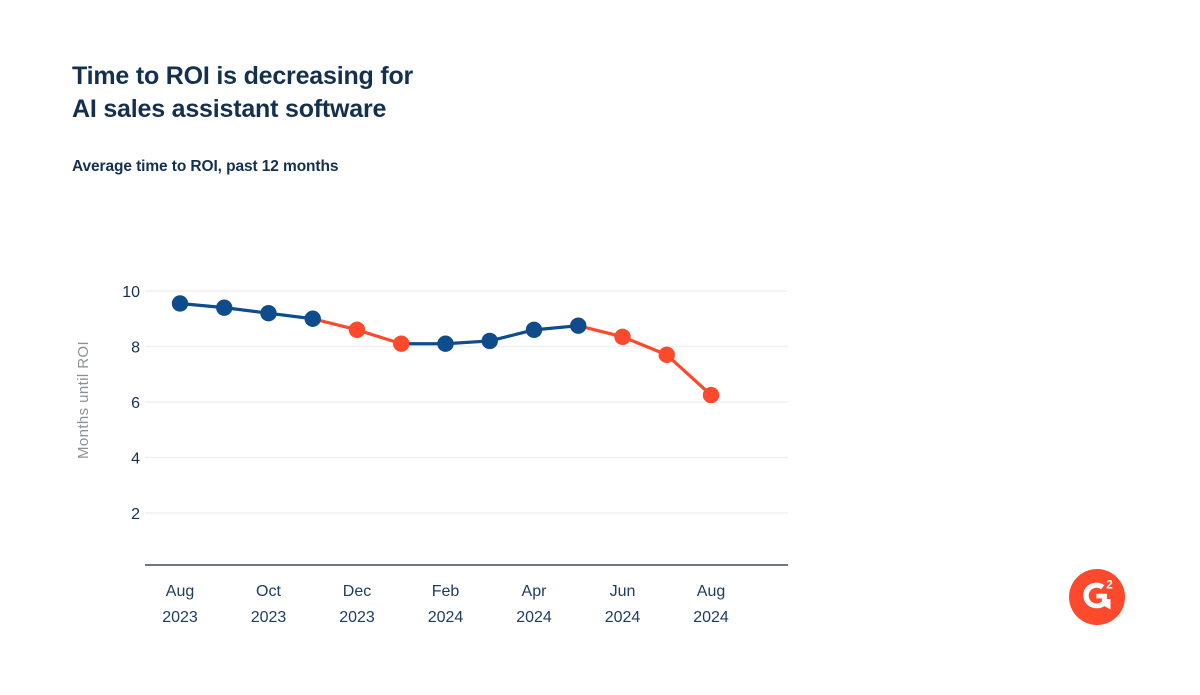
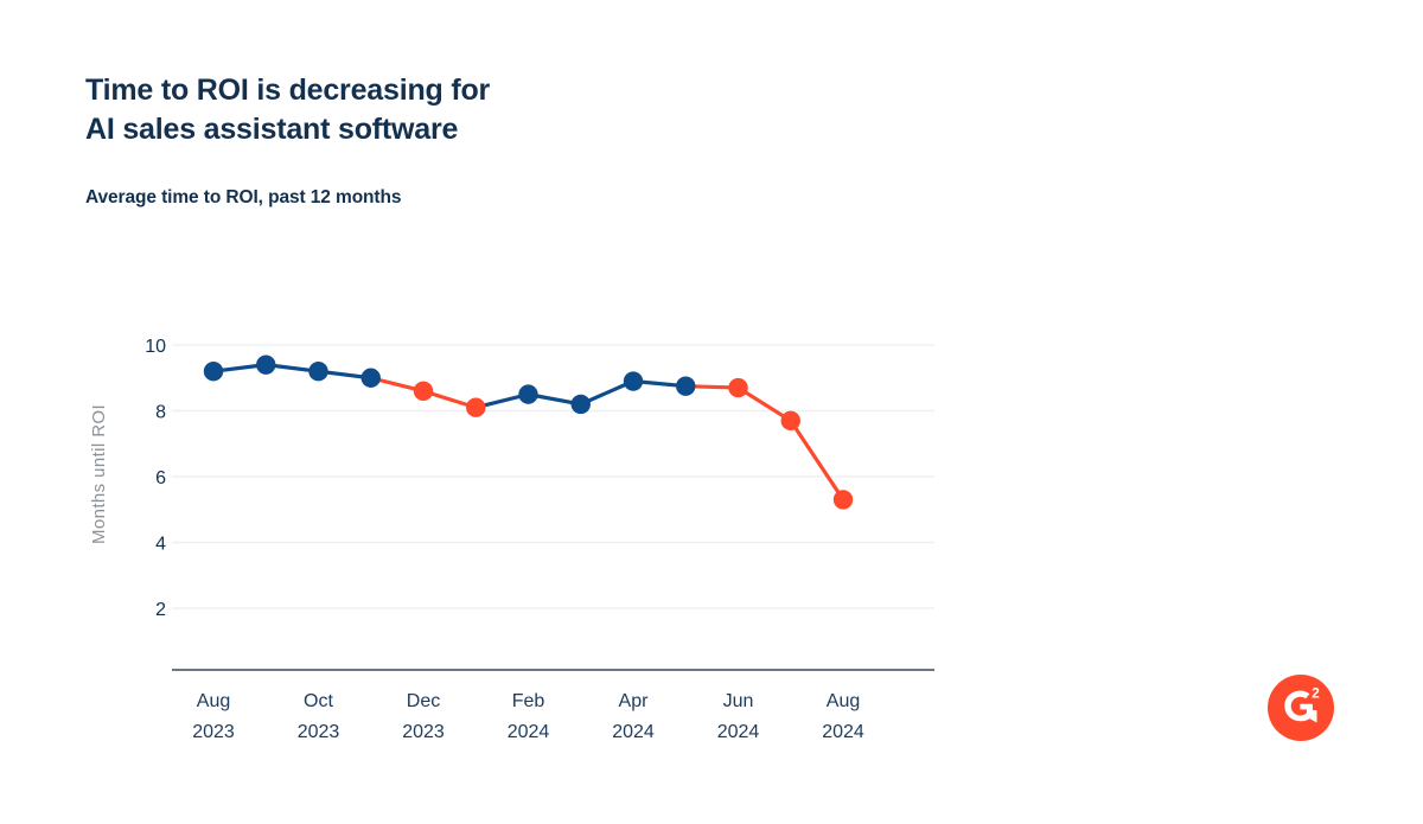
Aug 2023: 9.6 -> 9.2
Feb 2024: 8.1 -> 8.5
Apr 2024: 8.6 -> 8.9
Jun 2024: 8.3 -> 8.7
Aug 2024: 6.2 -> 5.3
